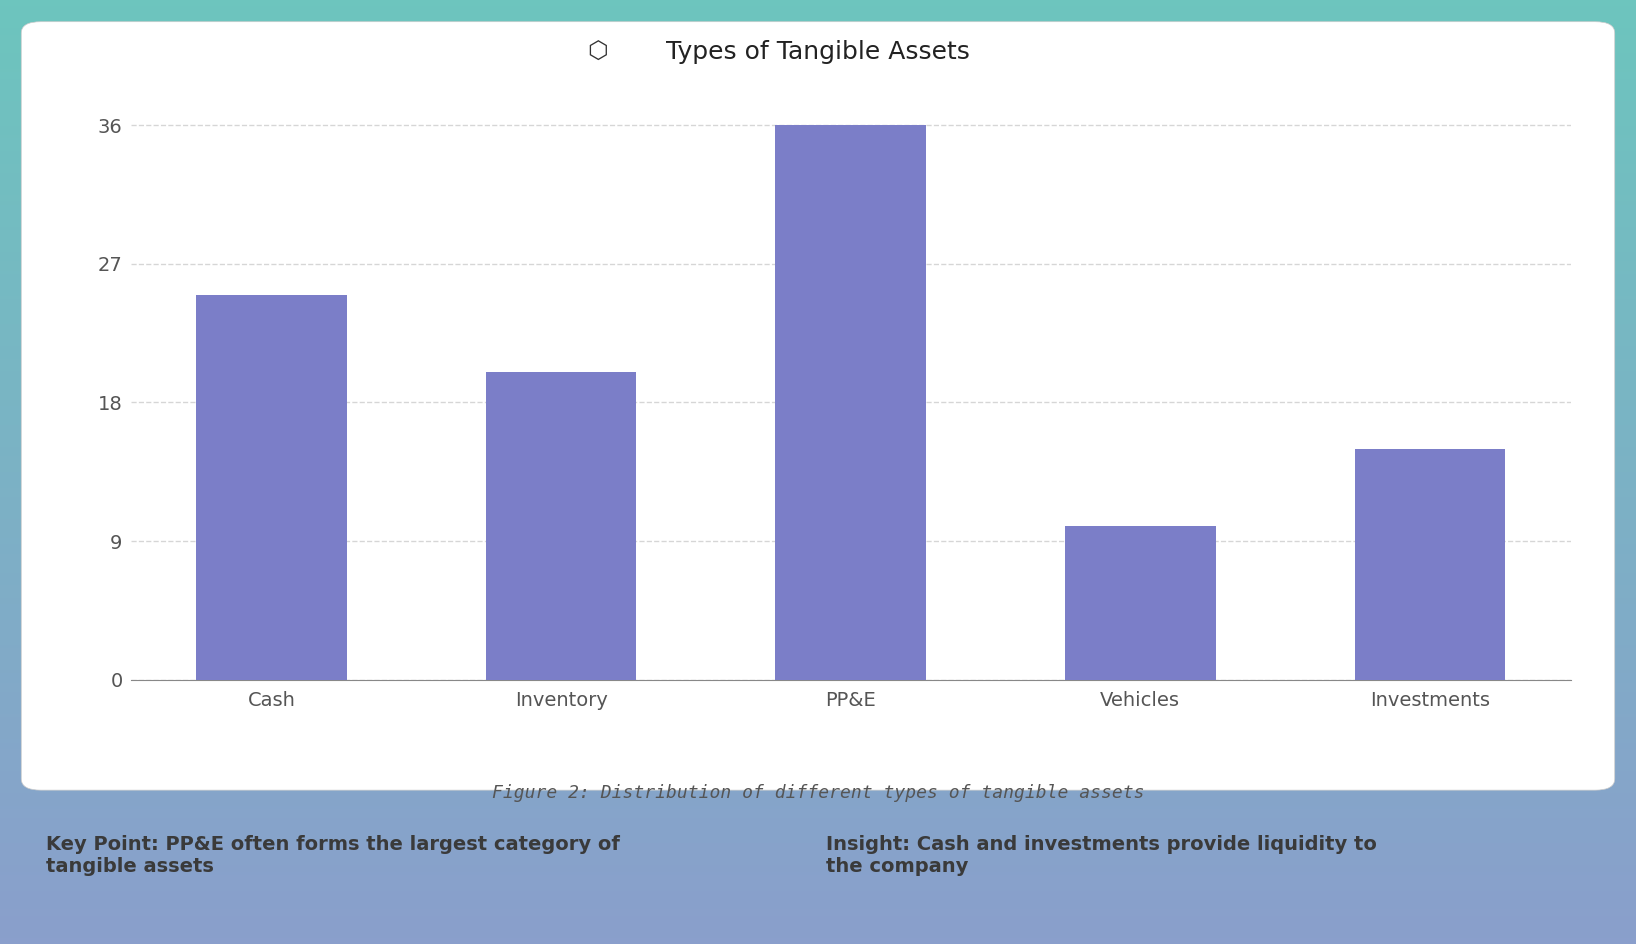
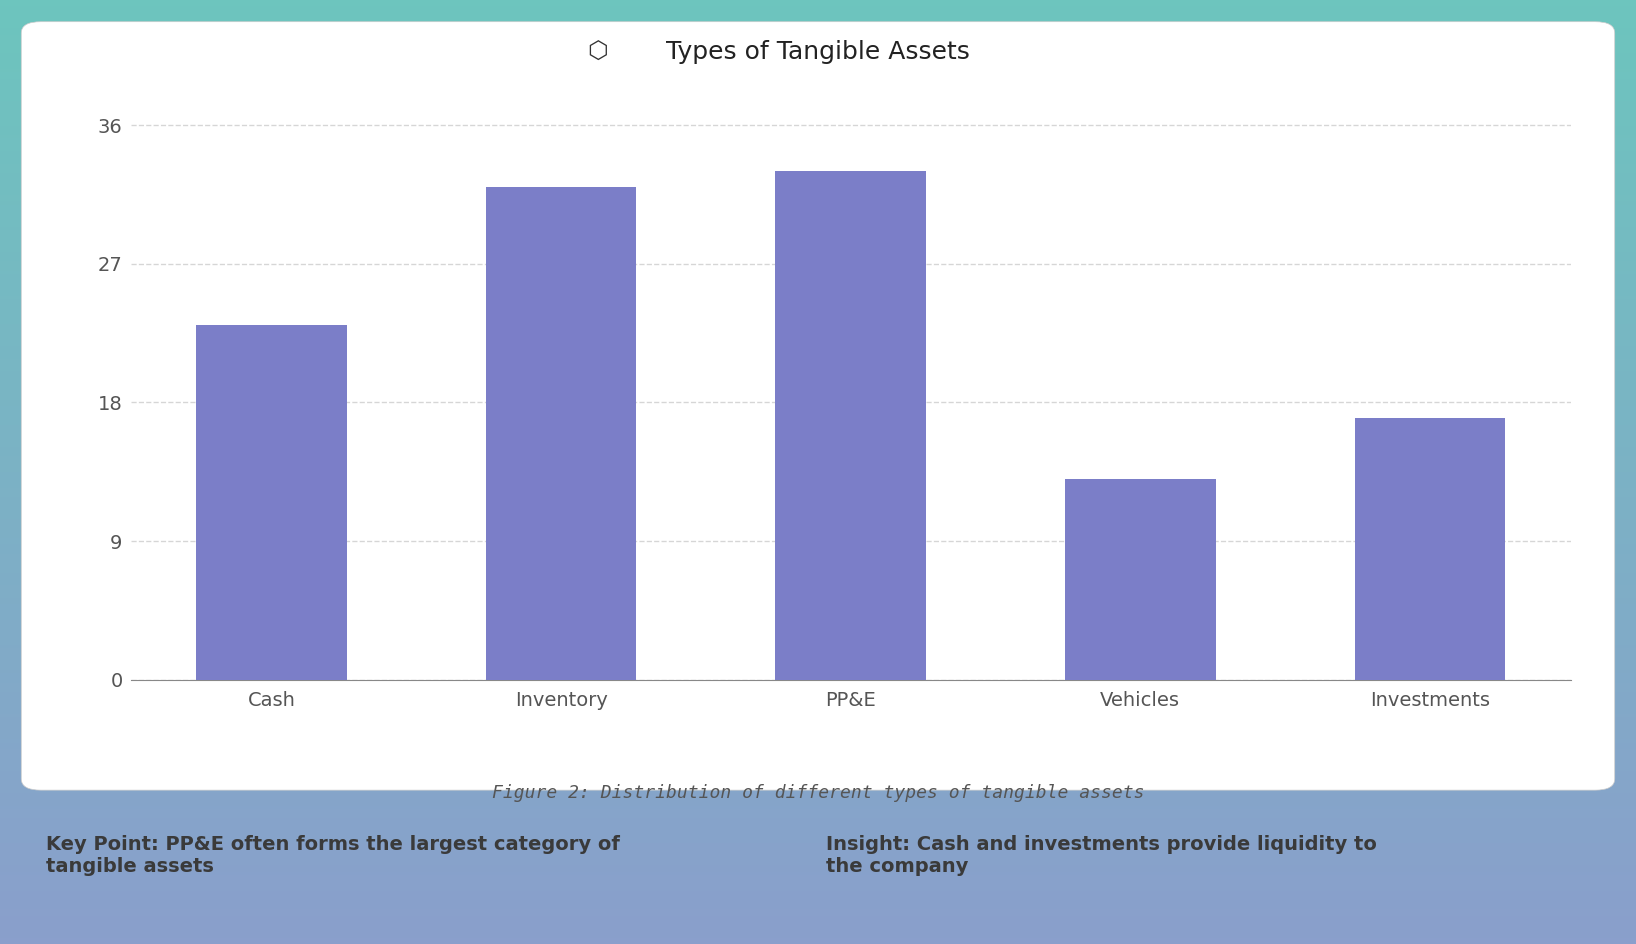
Cash: 25 -> 23
Inventory: 20 -> 32
PP&E: 36 -> 33
Vehicles: 10 -> 13
Investments: 15 -> 17
